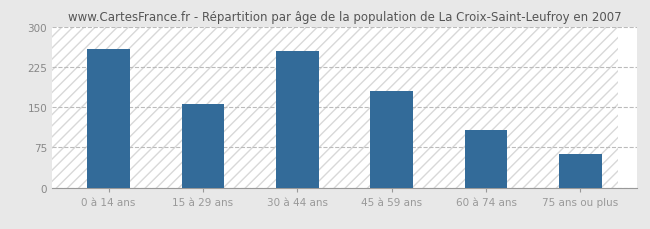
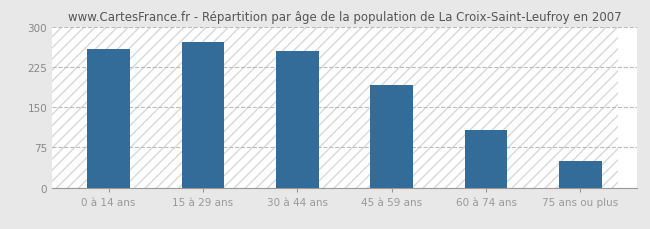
15 à 29 ans: 155 -> 272
45 à 59 ans: 180 -> 192
75 ans ou plus: 63 -> 50
